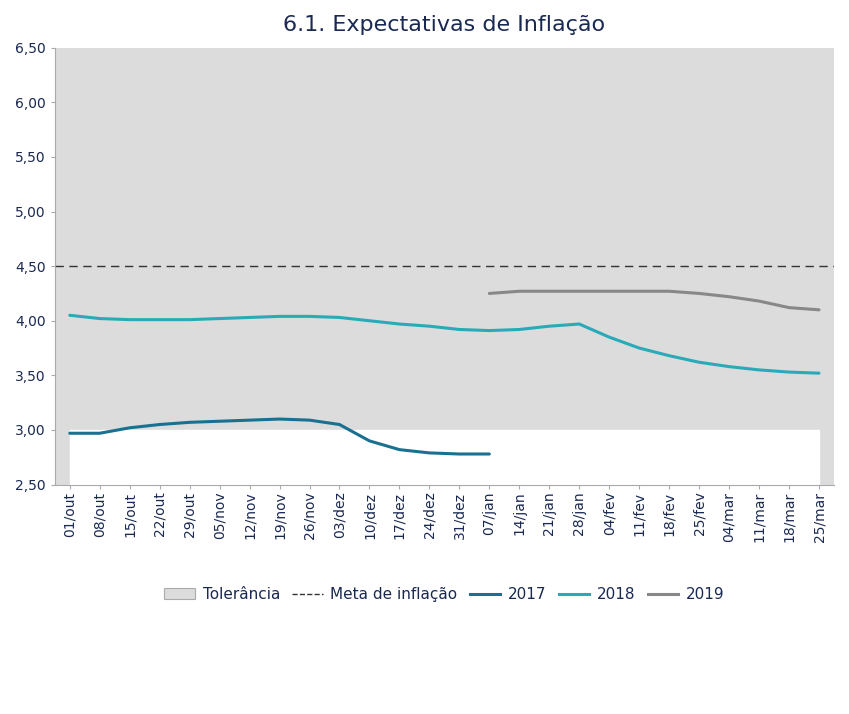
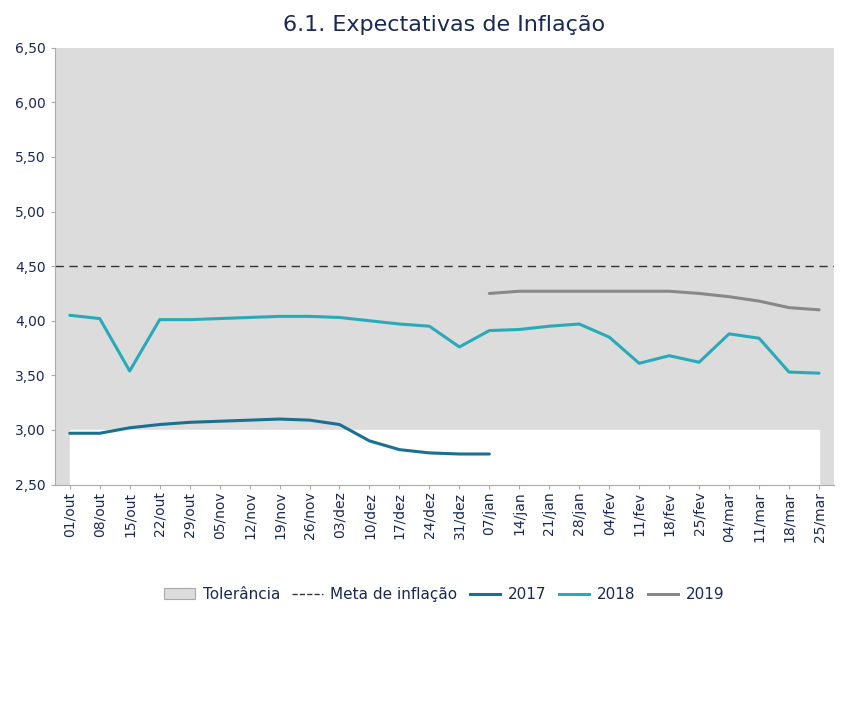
2018/15/out: 4,01 -> 3,54
2018/31/dez: 3,92 -> 3,76
2018/11/fev: 3,75 -> 3,61
2018/04/mar: 3,58 -> 3,88
2018/11/mar: 3,55 -> 3,84
